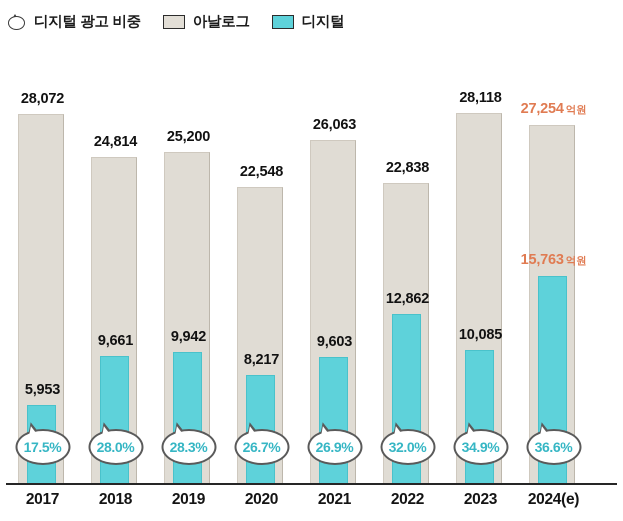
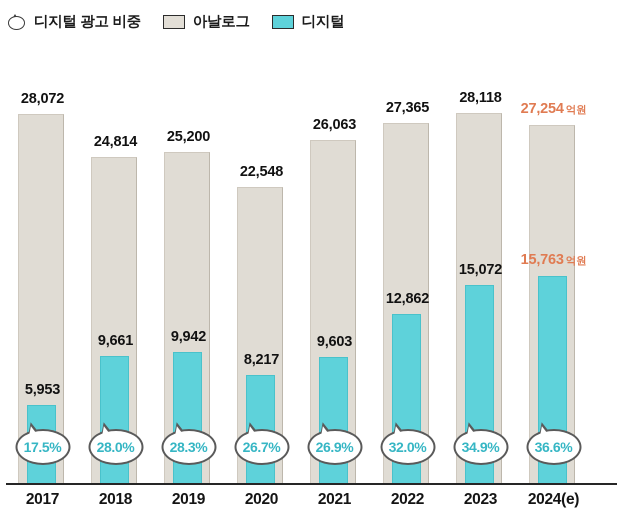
아날로그/2022: 22,838 -> 27,365
디지털/2023: 10,085 -> 15,072
